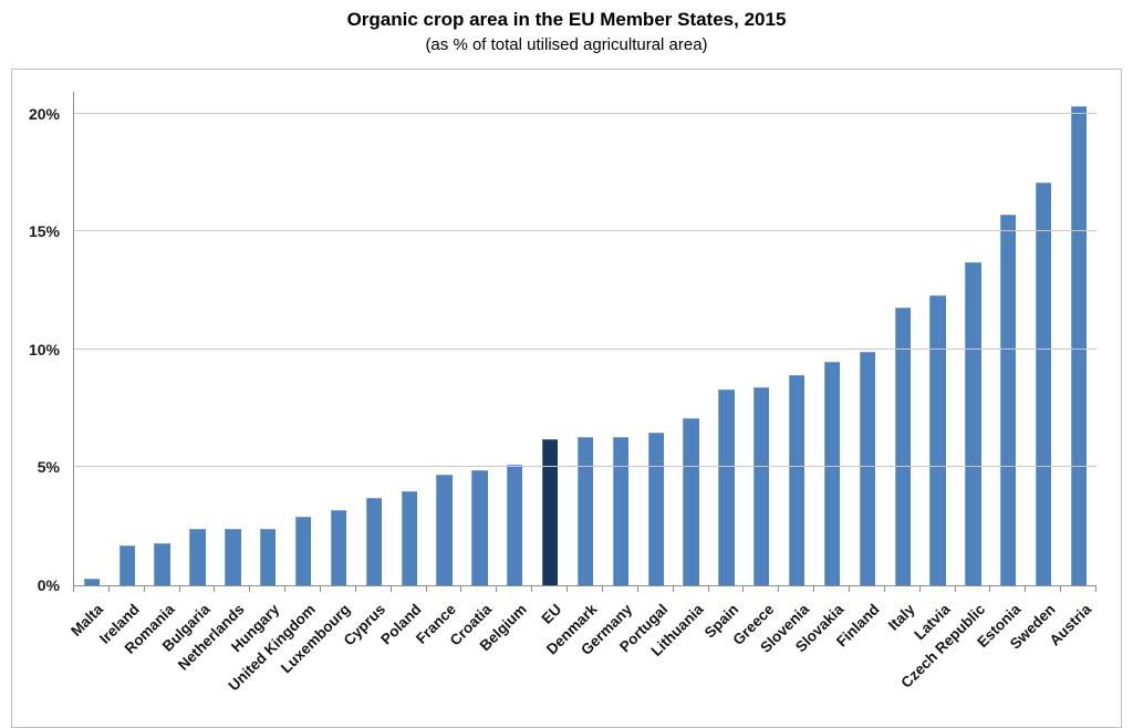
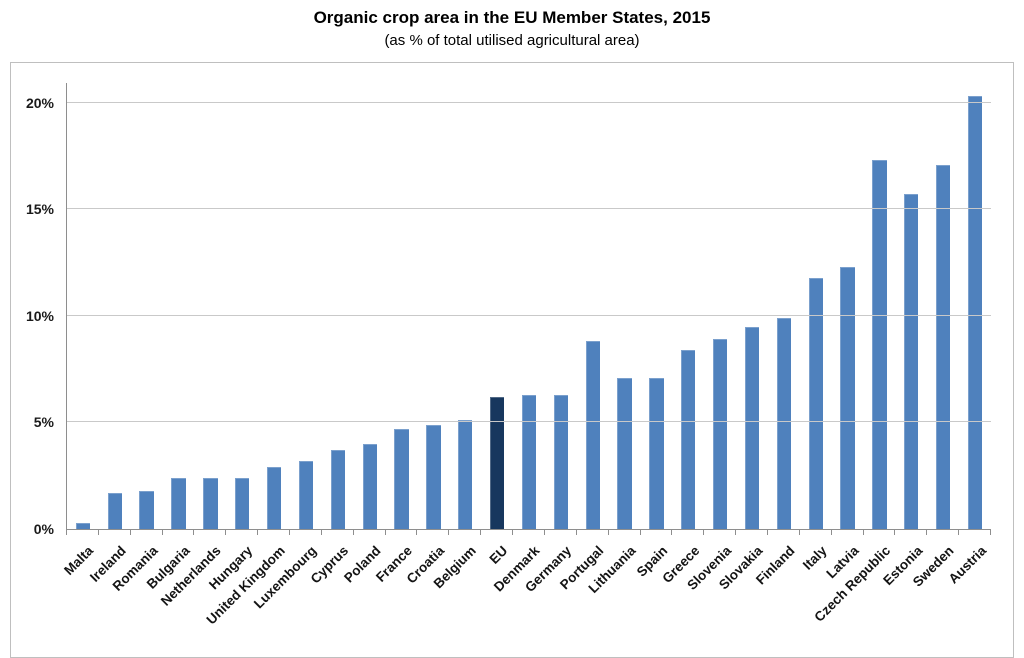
Portugal: 6.5% -> 8.8%
Spain: 8.3% -> 7.1%
Czech Republic: 13.7% -> 17.3%
